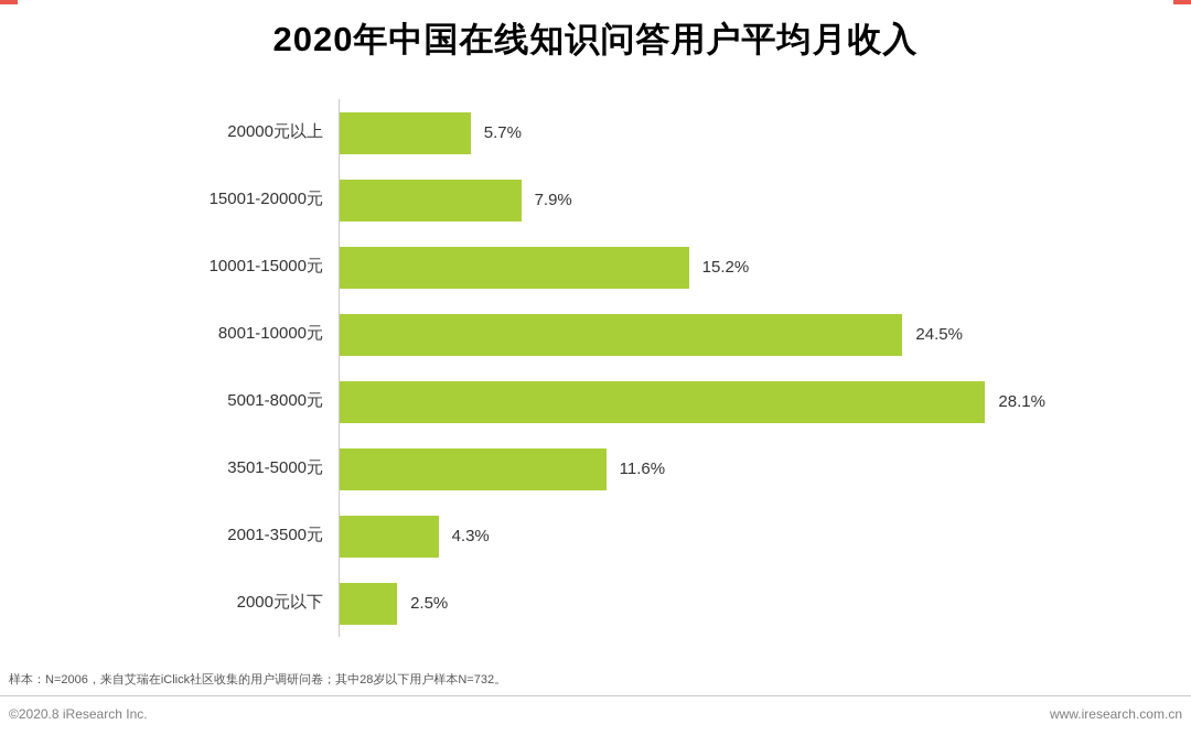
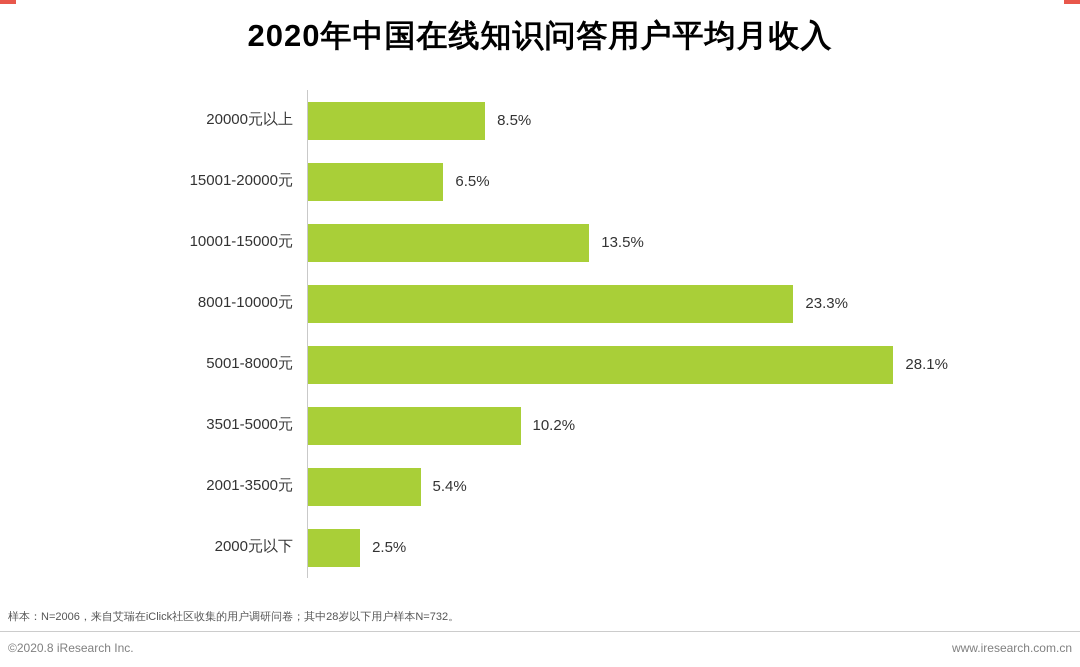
20000元以上: 5.7% -> 8.5%
15001-20000元: 7.9% -> 6.5%
10001-15000元: 15.2% -> 13.5%
8001-10000元: 24.5% -> 23.3%
3501-5000元: 11.6% -> 10.2%
2001-3500元: 4.3% -> 5.4%
